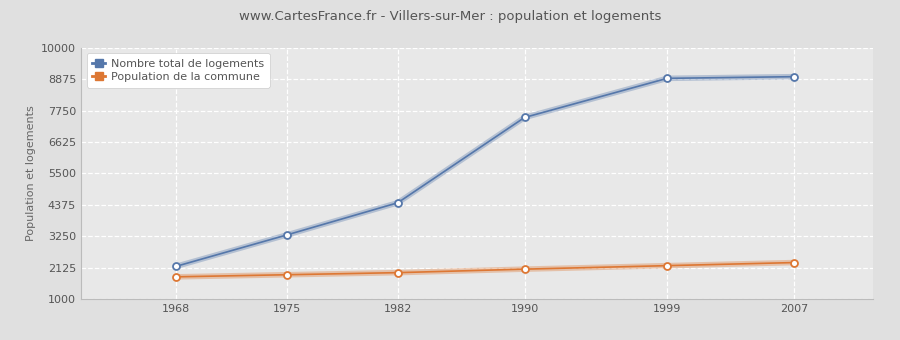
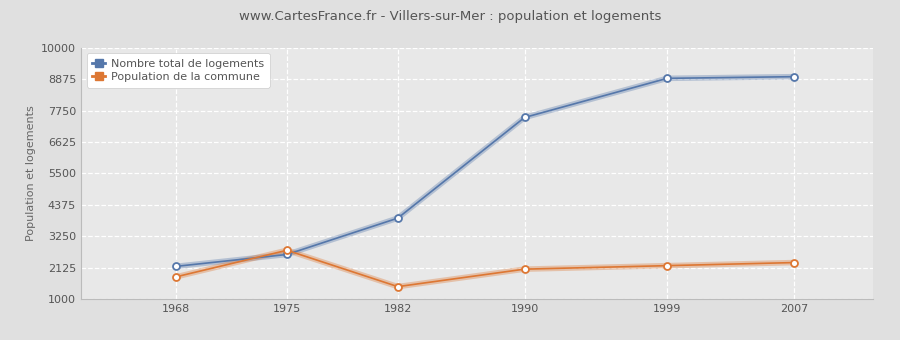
Nombre total de logements/1975: 3300 -> 2600
Population de la commune/1975: 1880 -> 2750
Nombre total de logements/1982: 4450 -> 3900
Population de la commune/1982: 1950 -> 1450
